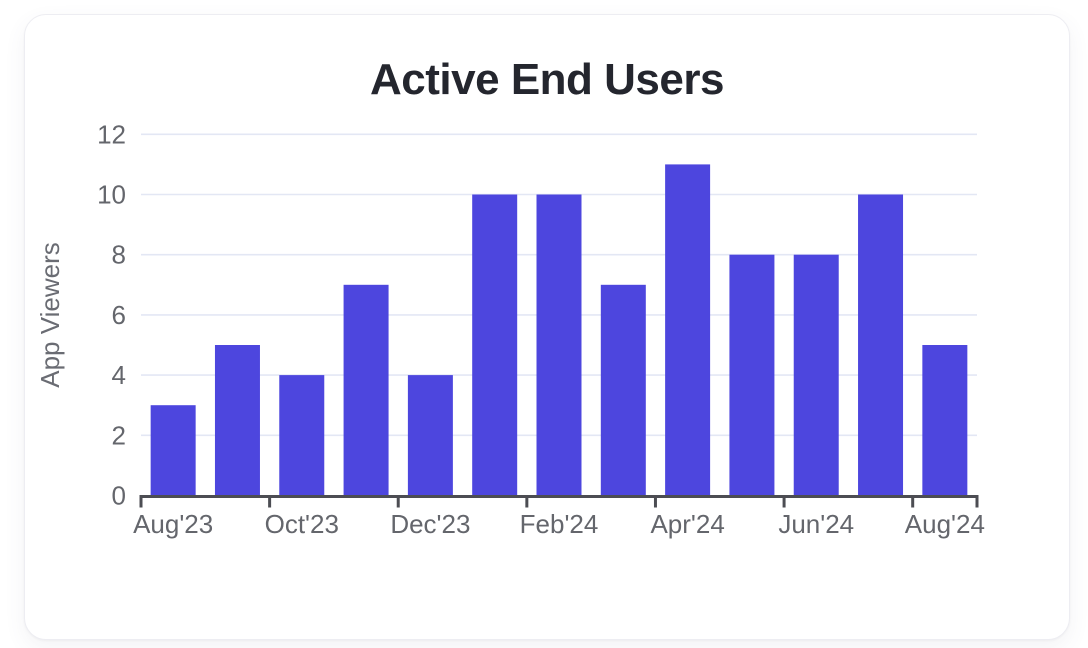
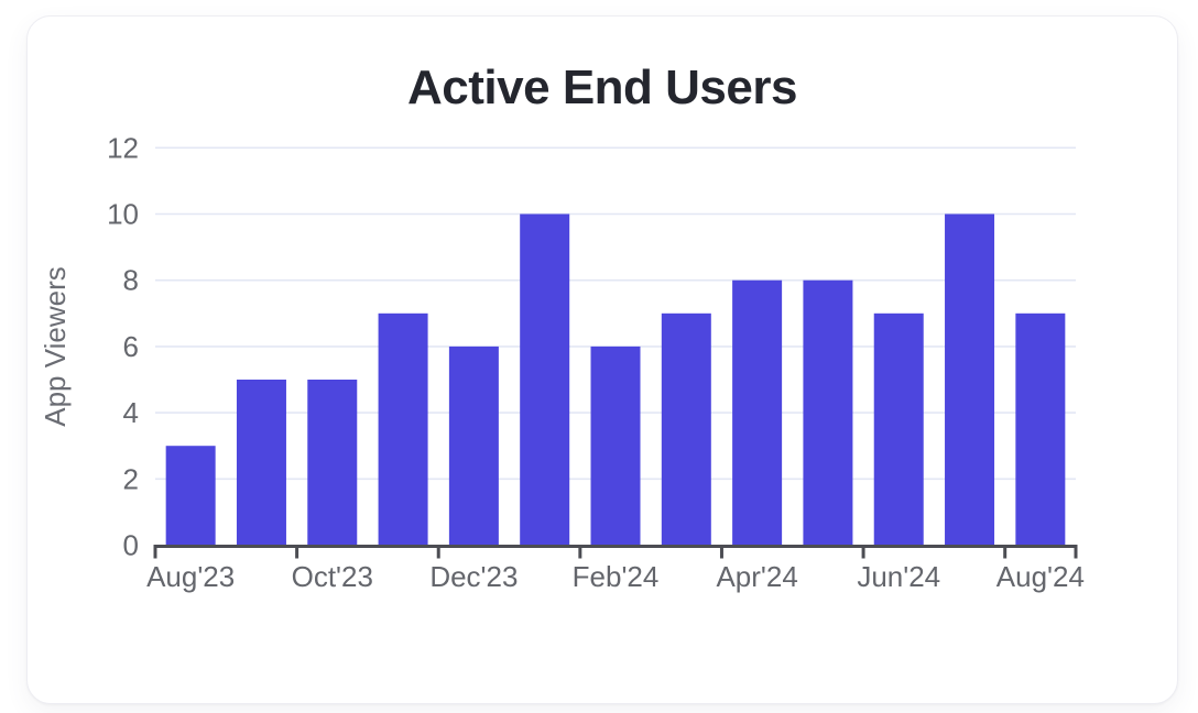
Oct'23: 4 -> 5
Dec'23: 4 -> 6
Feb'24: 10 -> 6
Apr'24: 11 -> 8
Jun'24: 8 -> 7
Aug'24: 5 -> 7
